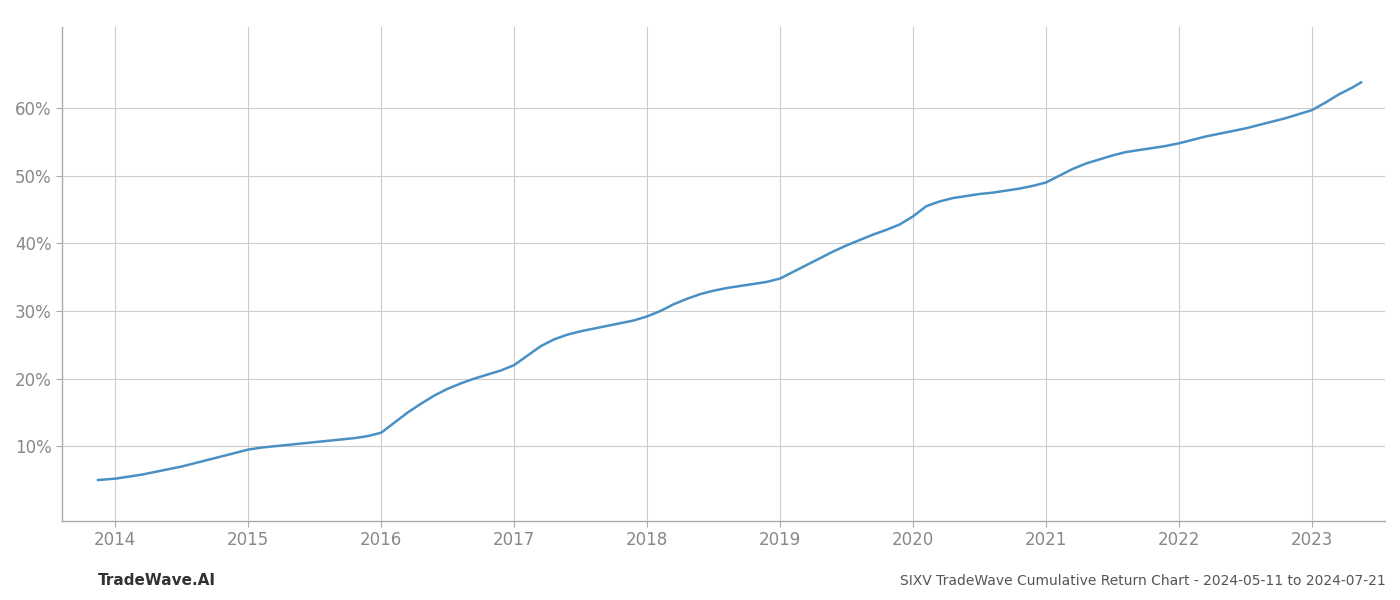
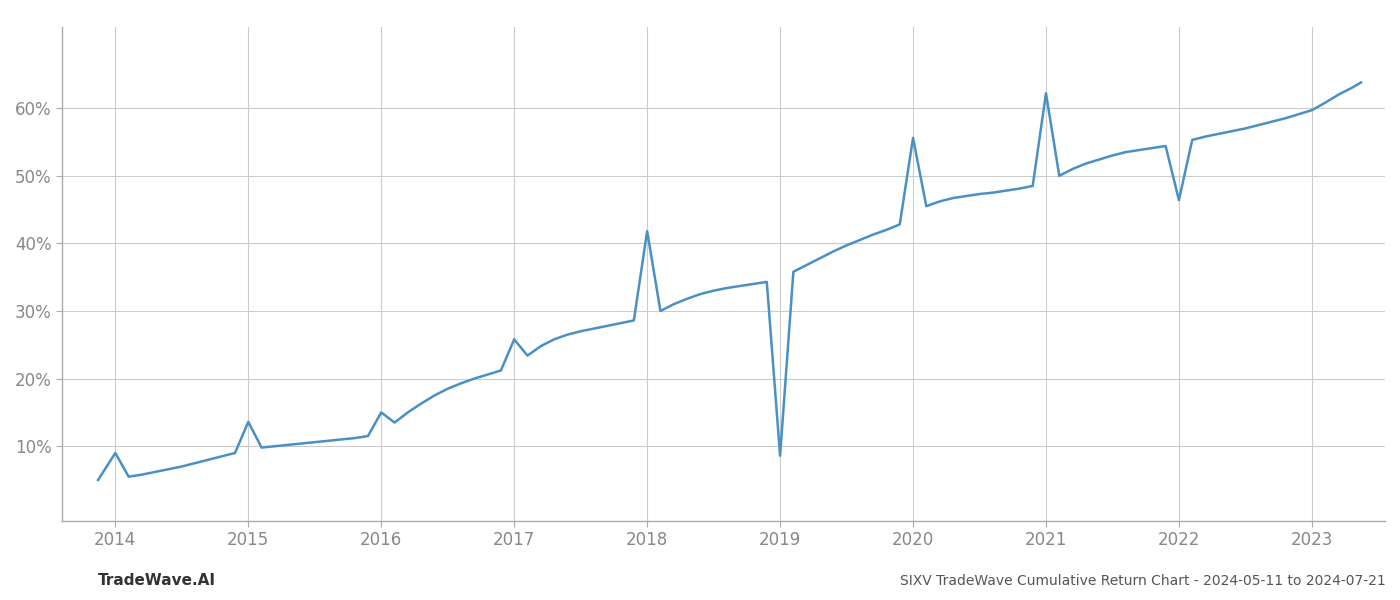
2014: 5.2% -> 9.0%
2015: 9.5% -> 13.6%
2016: 12.0% -> 15.0%
2017: 22.0% -> 25.8%
2018: 29.2% -> 41.8%
2019: 34.8% -> 8.6%
2020: 44.0% -> 55.6%
2021: 49.0% -> 62.2%
2022: 54.8% -> 46.4%
